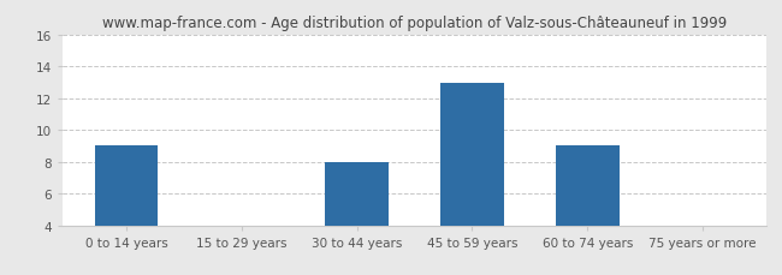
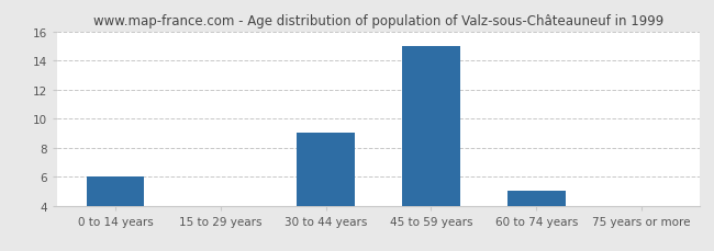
0 to 14 years: 9 -> 6
30 to 44 years: 8 -> 9
45 to 59 years: 13 -> 15
60 to 74 years: 9 -> 5
